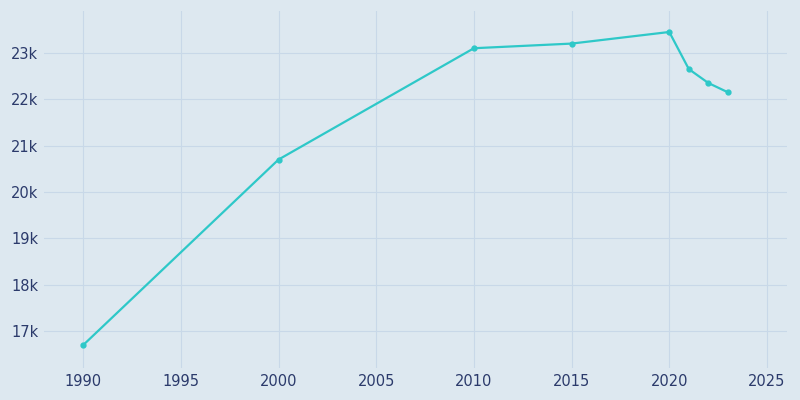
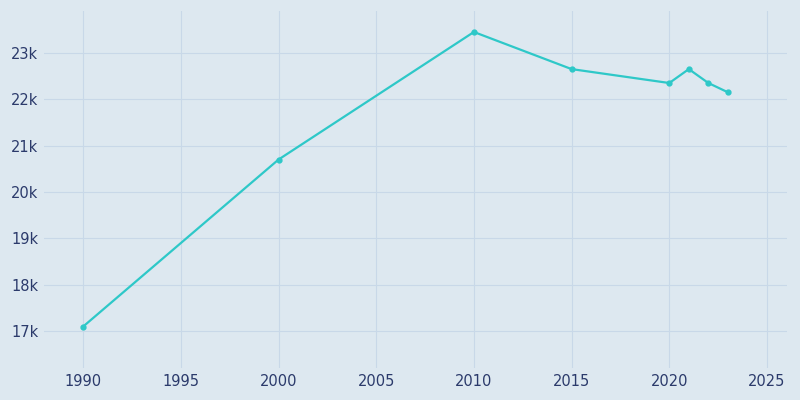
1990: 16.70k -> 17.10k
2010: 23.10k -> 23.45k
2015: 23.20k -> 22.65k
2020: 23.45k -> 22.35k
